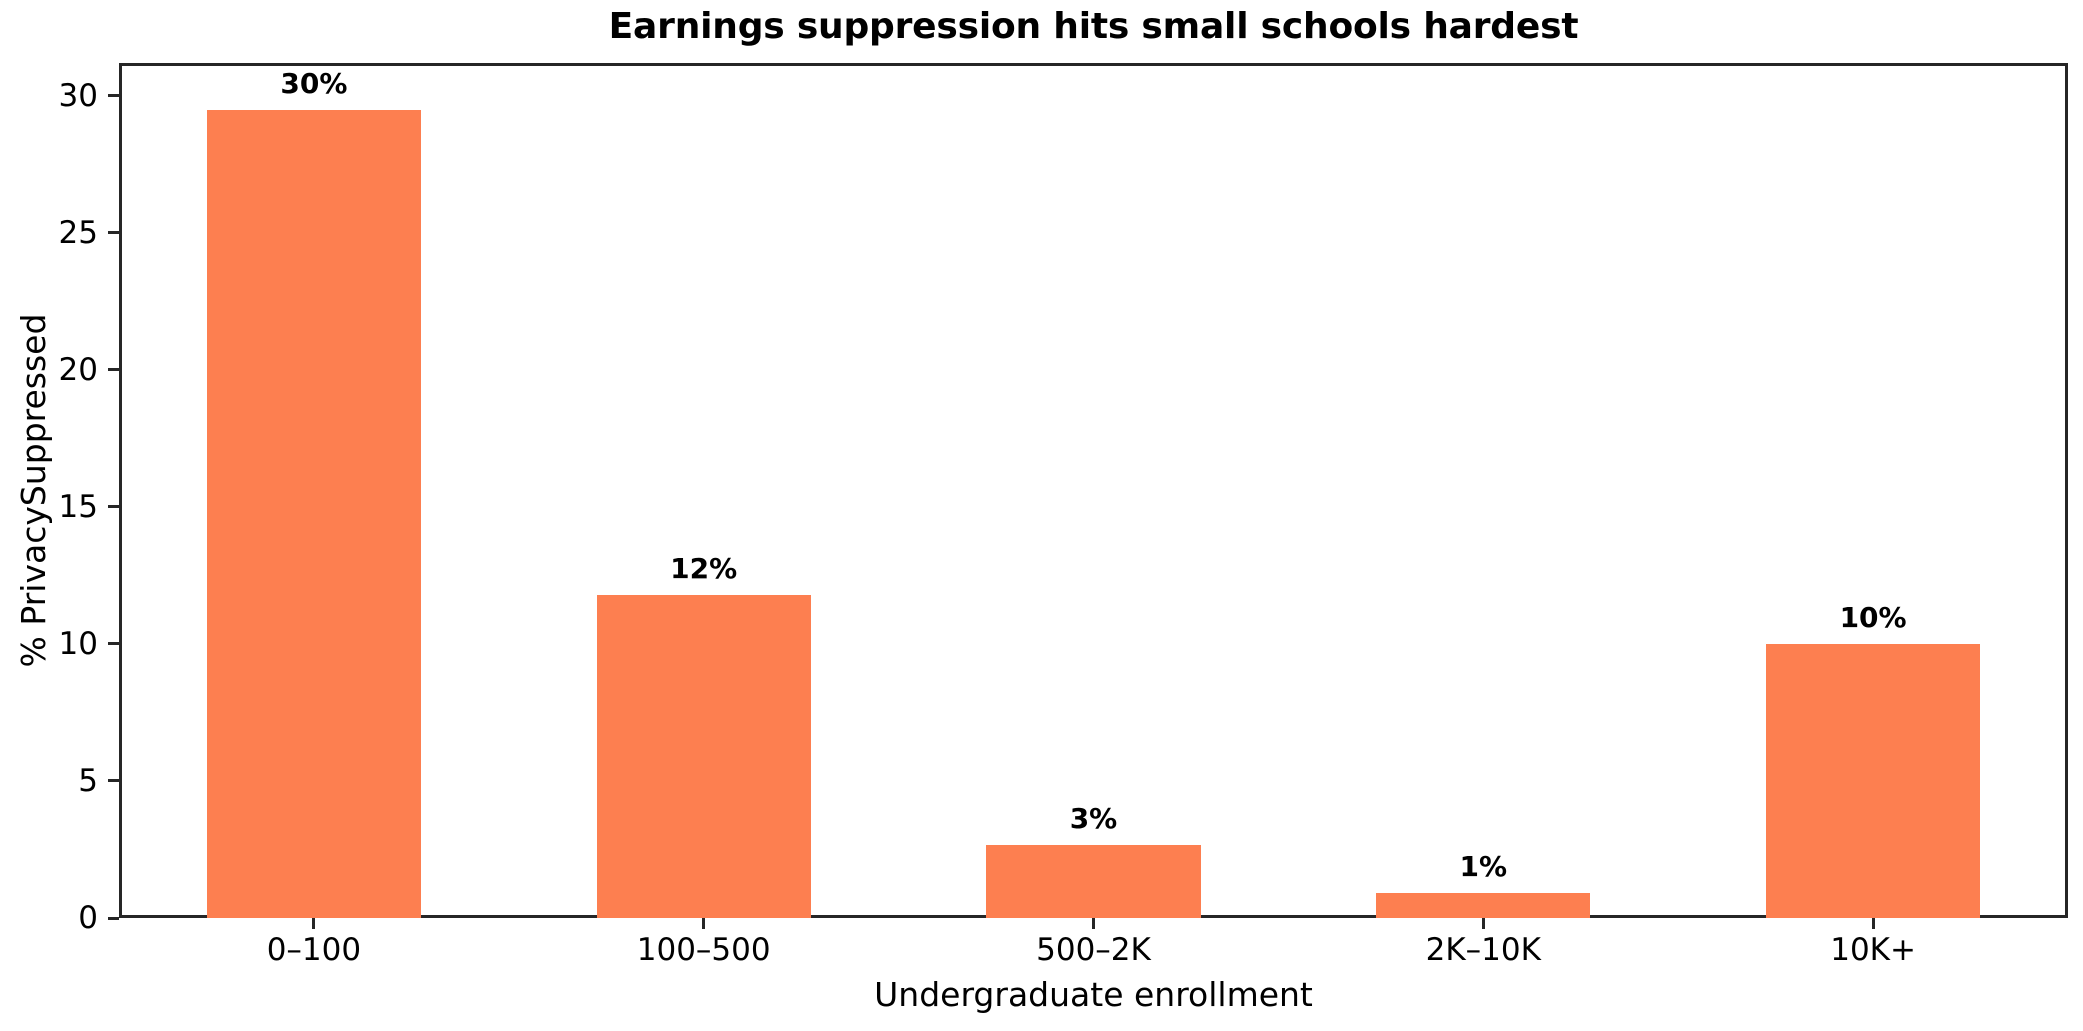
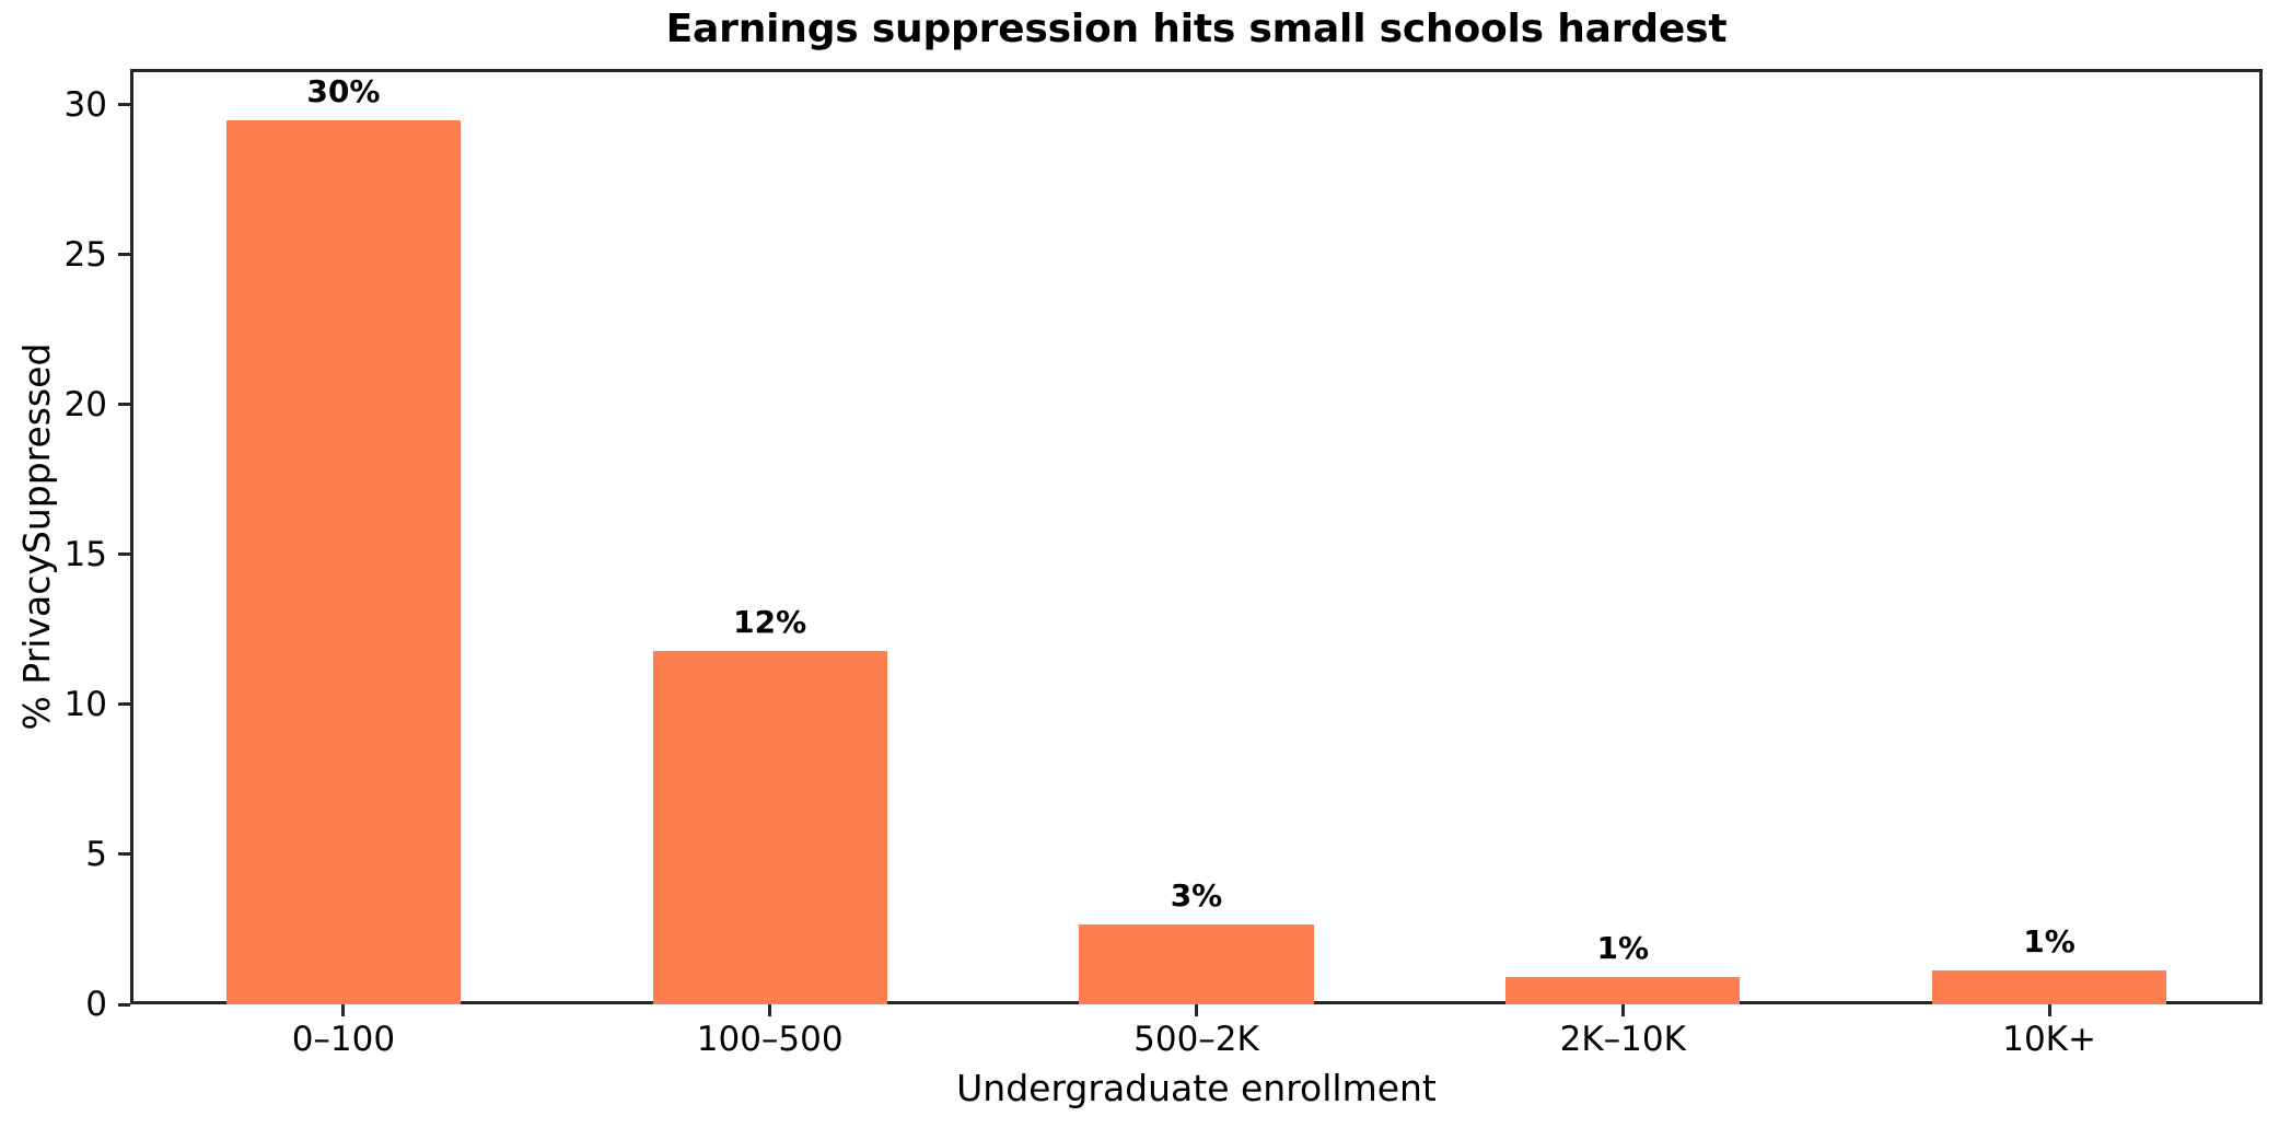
10K+: 10% -> 1%
